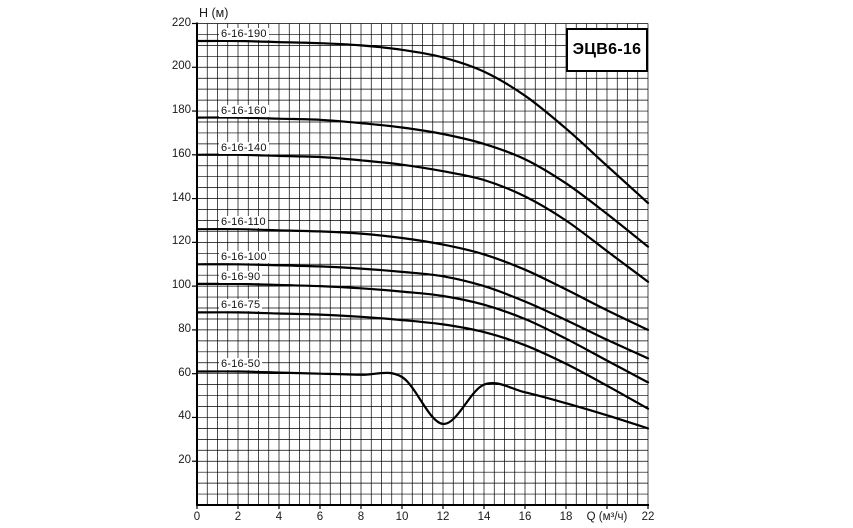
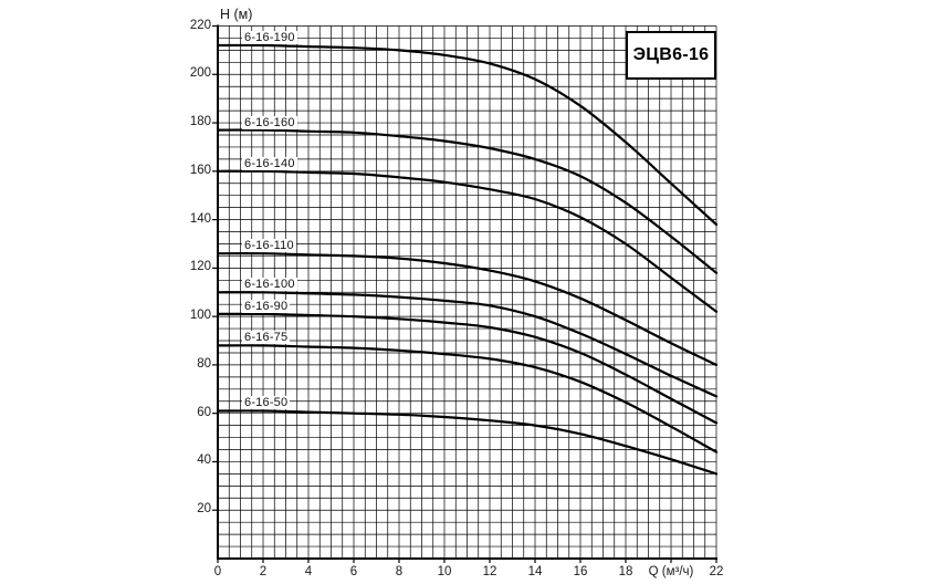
6-16-50/12: 37 -> 57
